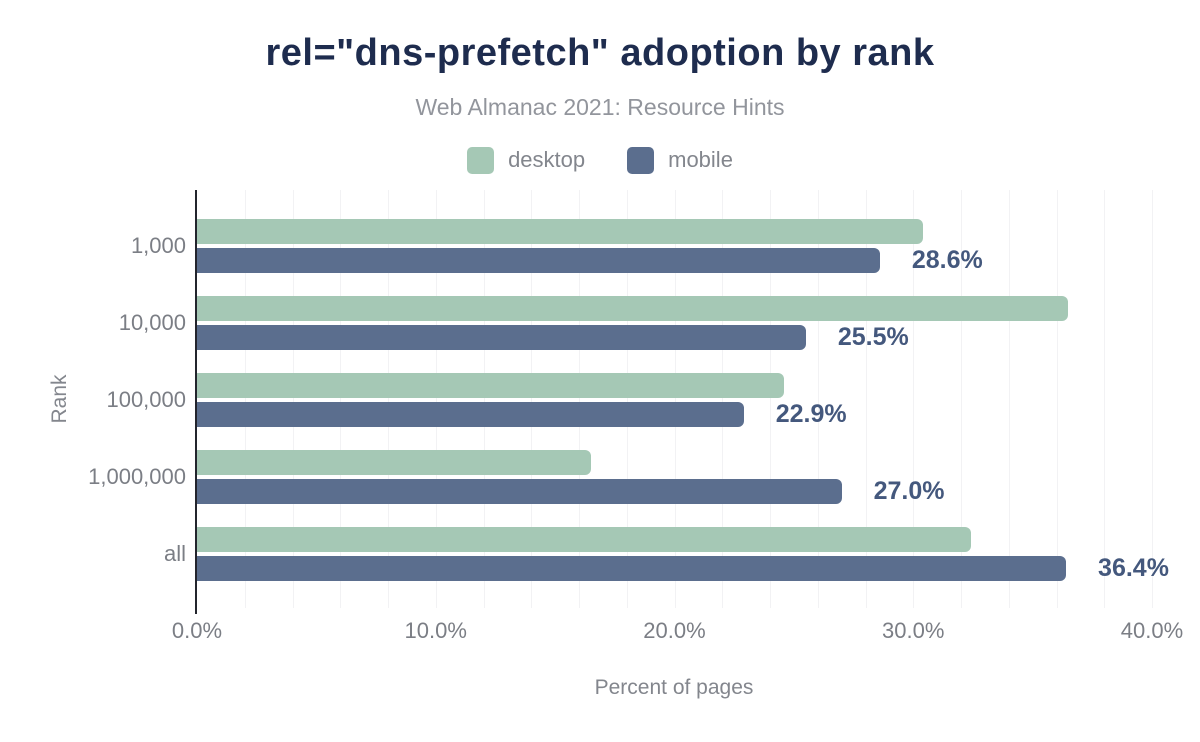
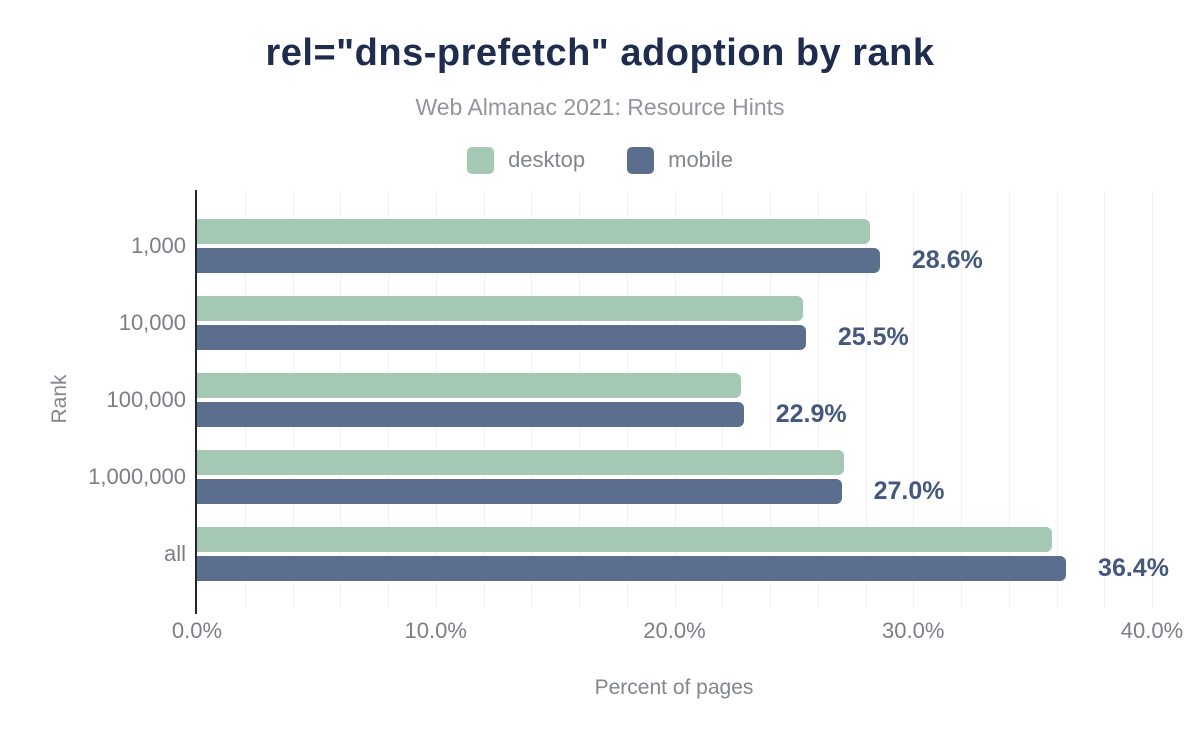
desktop/1,000: 30.4% -> 28.2%
desktop/10,000: 36.5% -> 25.4%
desktop/100,000: 24.6% -> 22.8%
desktop/1,000,000: 16.5% -> 27.1%
desktop/all: 32.4% -> 35.8%
